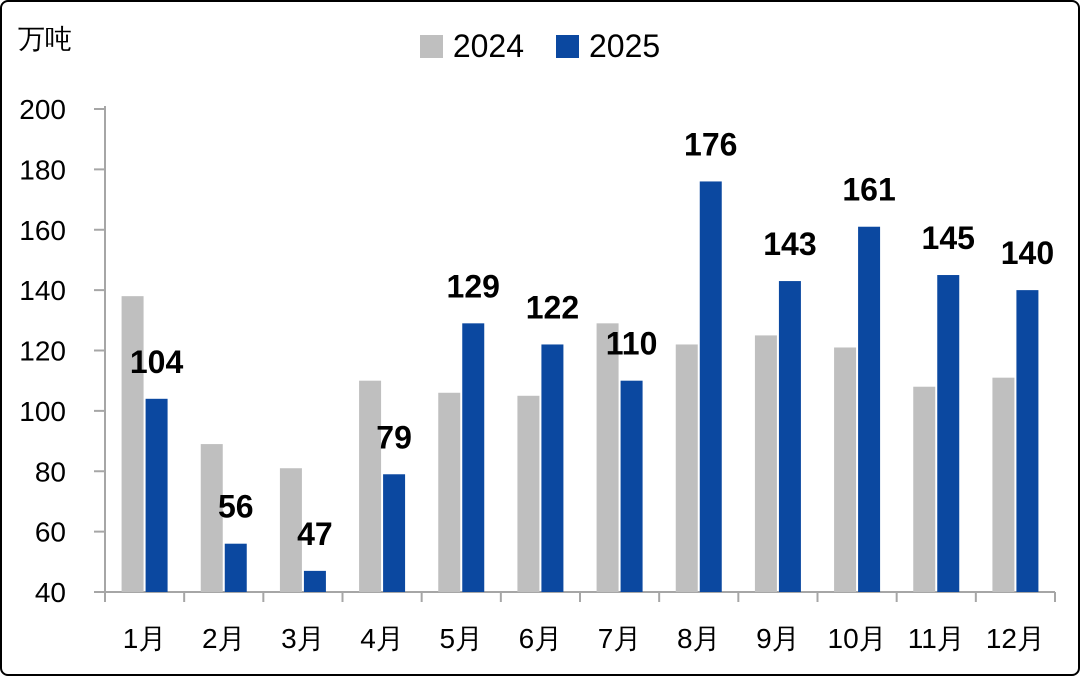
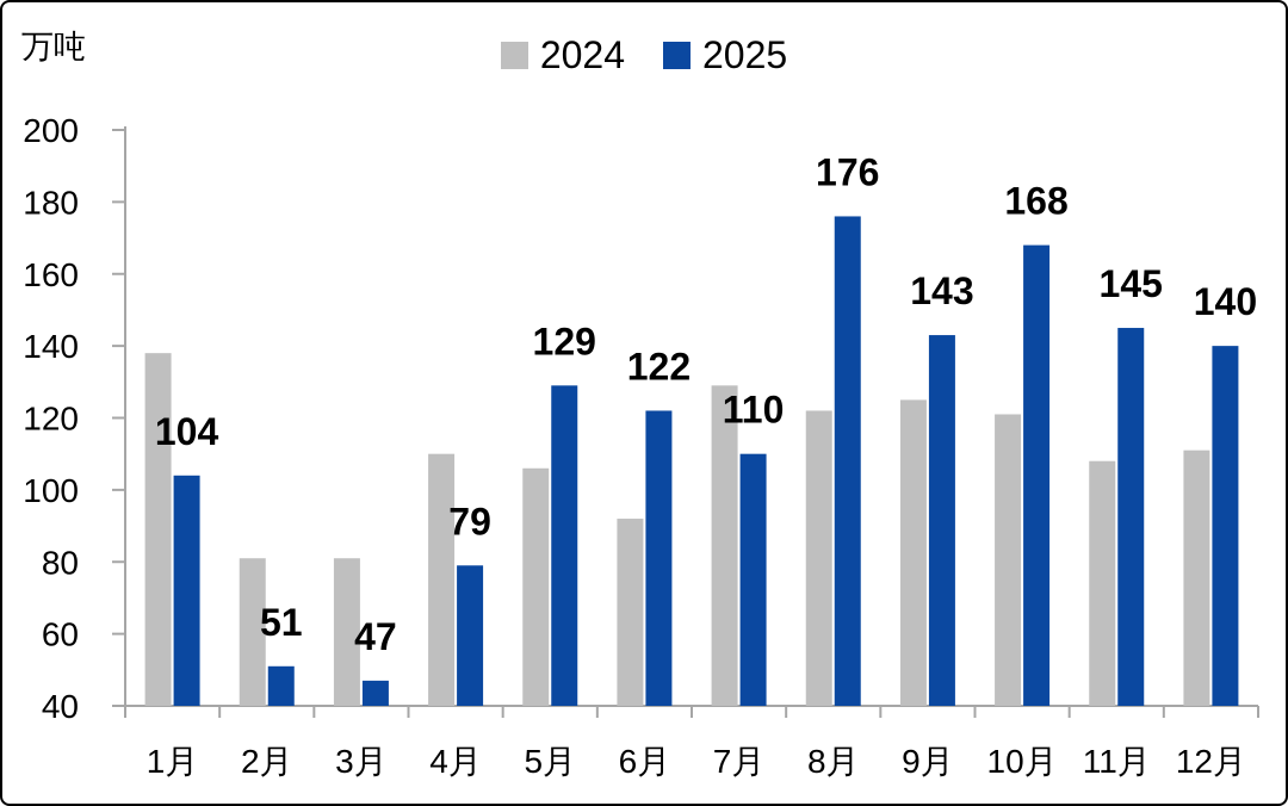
2024/2月: 89 -> 81
2025/2月: 56 -> 51
2024/6月: 105 -> 92
2025/10月: 161 -> 168
